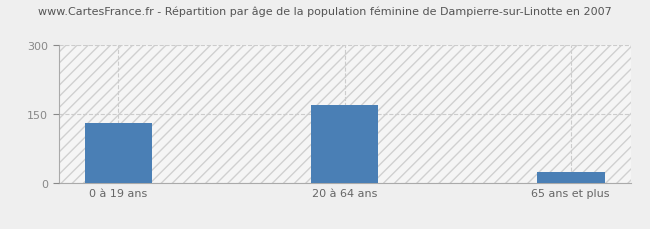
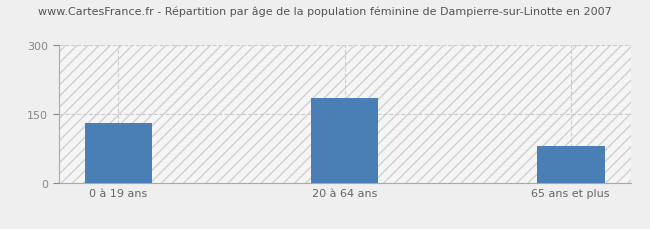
20 à 64 ans: 170 -> 185
65 ans et plus: 25 -> 80
